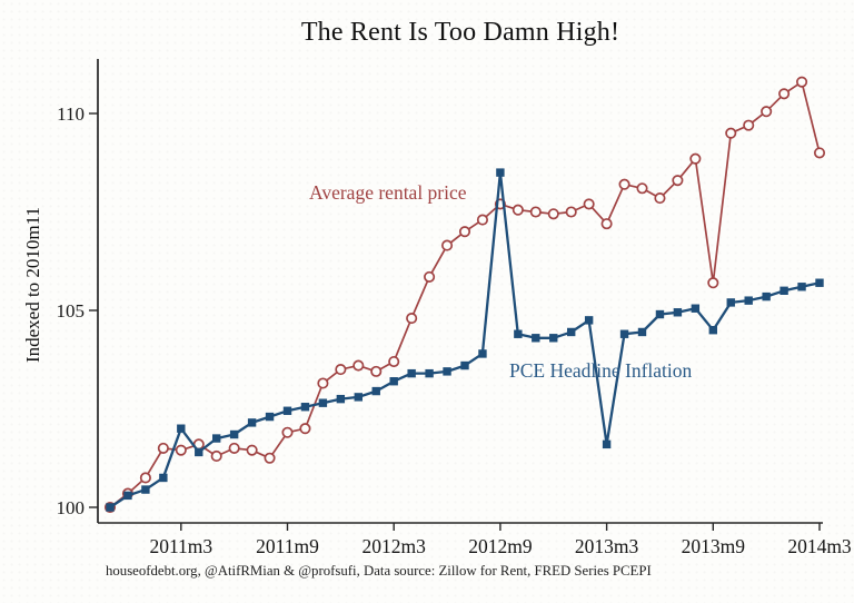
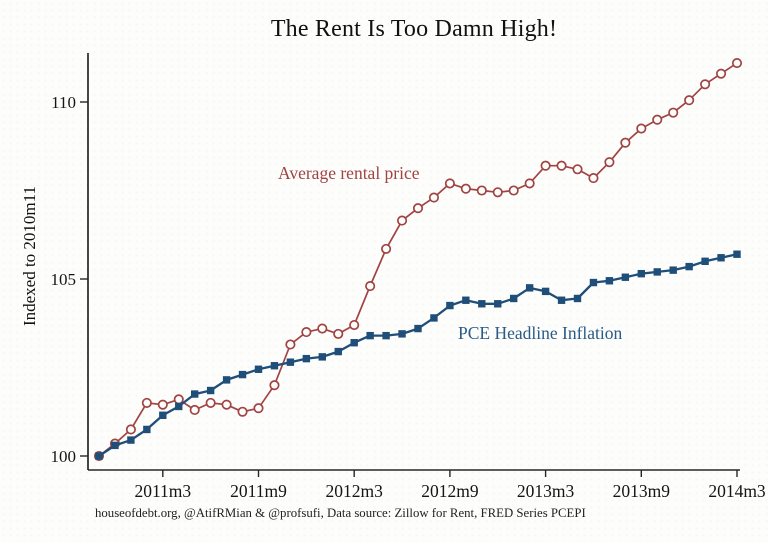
PCE Headline Inflation/2011m3: 102.0 -> 101.2
Average rental price/2011m9: 101.9 -> 101.3
PCE Headline Inflation/2012m9: 108.5 -> 104.2
Average rental price/2013m3: 107.2 -> 108.2
PCE Headline Inflation/2013m3: 101.6 -> 104.7
Average rental price/2013m9: 105.7 -> 109.2
PCE Headline Inflation/2013m9: 104.5 -> 105.2
Average rental price/2014m3: 109.0 -> 111.1
